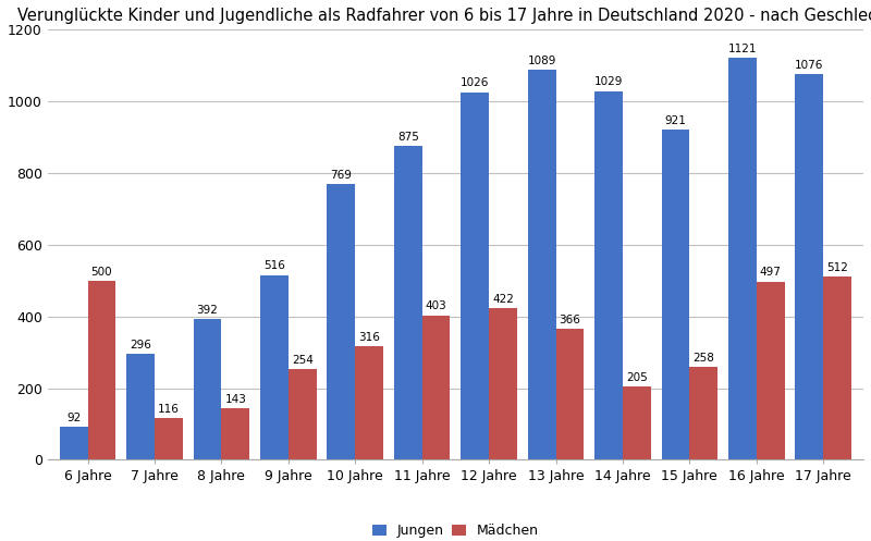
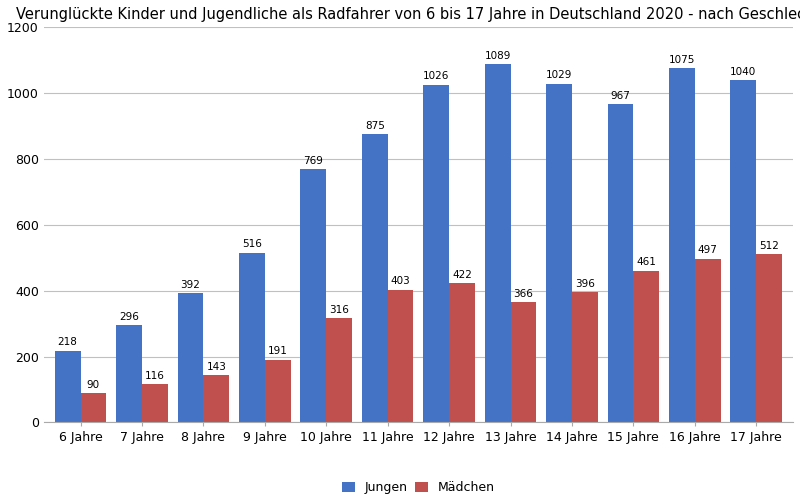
Jungen/6 Jahre: 92 -> 218
Mädchen/6 Jahre: 500 -> 90
Mädchen/9 Jahre: 254 -> 191
Mädchen/14 Jahre: 205 -> 396
Jungen/15 Jahre: 921 -> 967
Mädchen/15 Jahre: 258 -> 461
Jungen/16 Jahre: 1121 -> 1075
Jungen/17 Jahre: 1076 -> 1040
